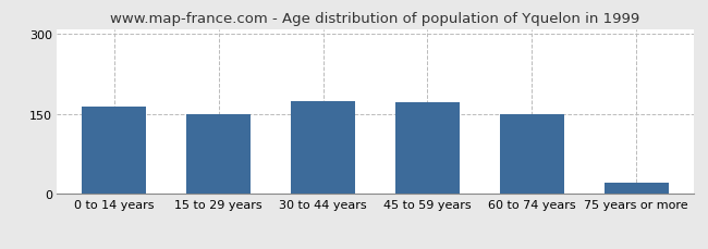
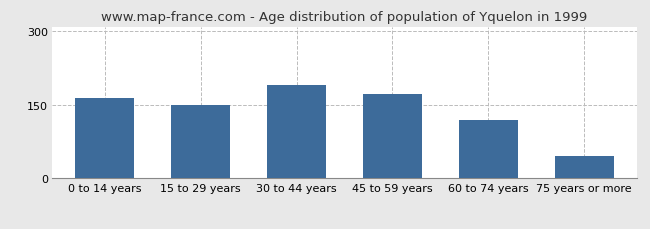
30 to 44 years: 175 -> 190
60 to 74 years: 150 -> 120
75 years or more: 22 -> 45
